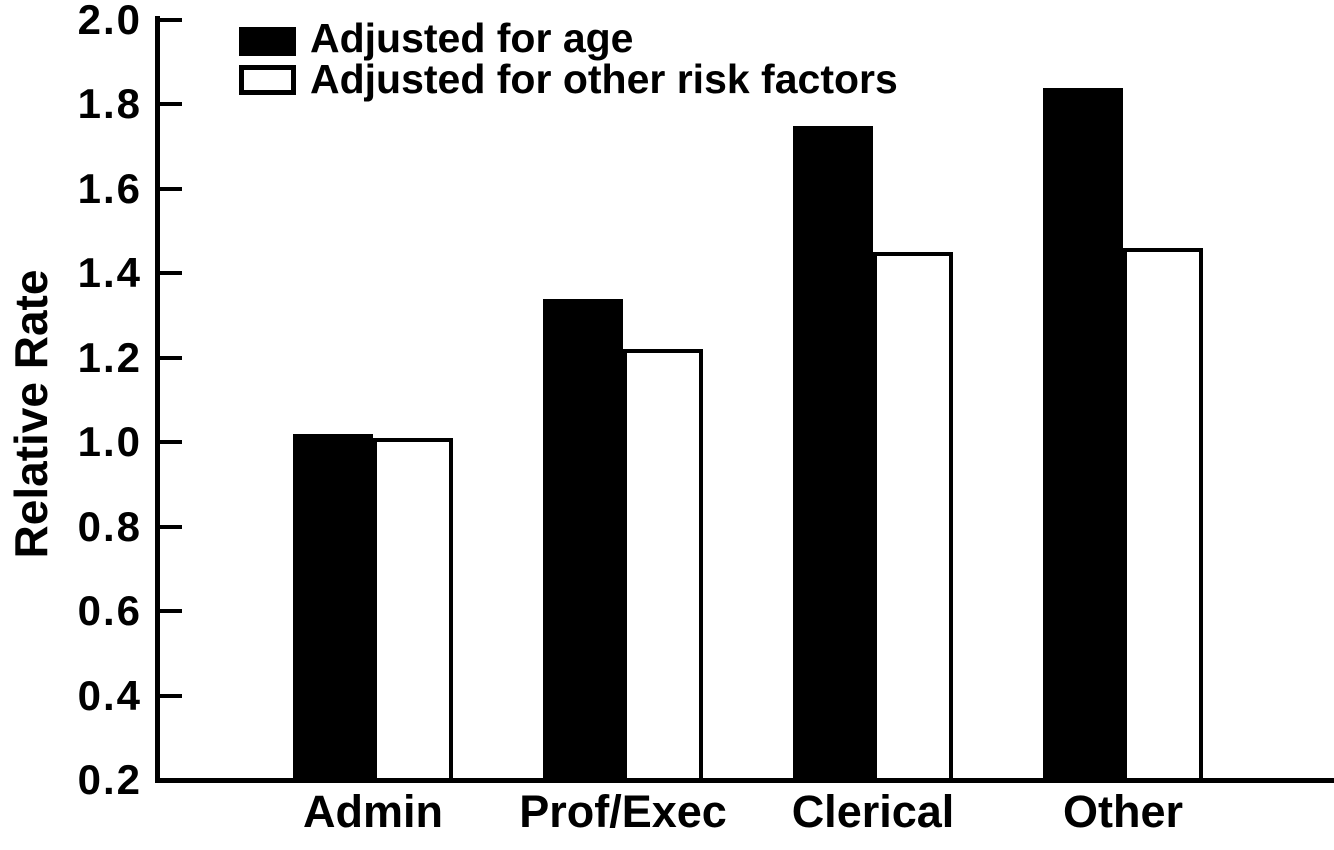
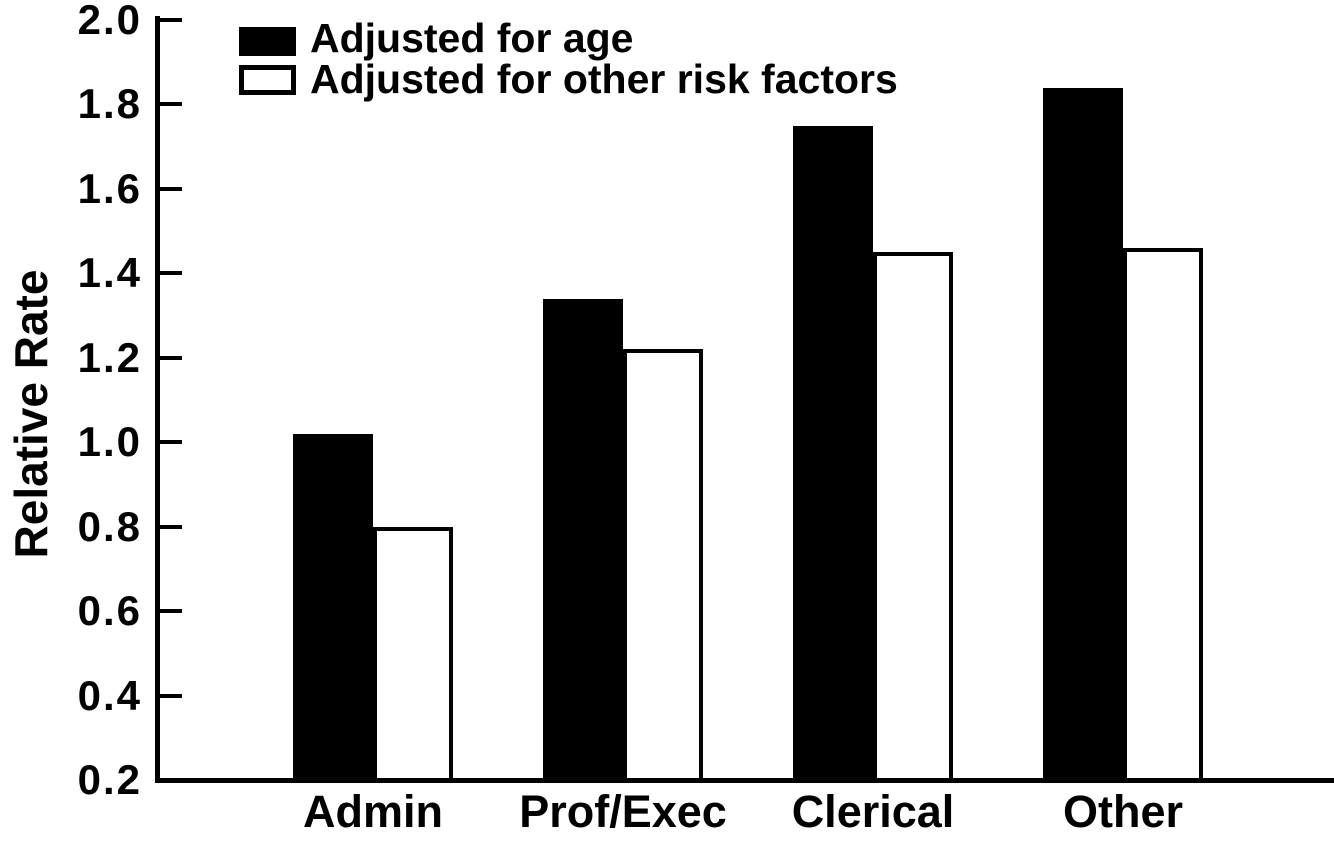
Adjusted for other risk factors/Admin: 1.01 -> 0.80
